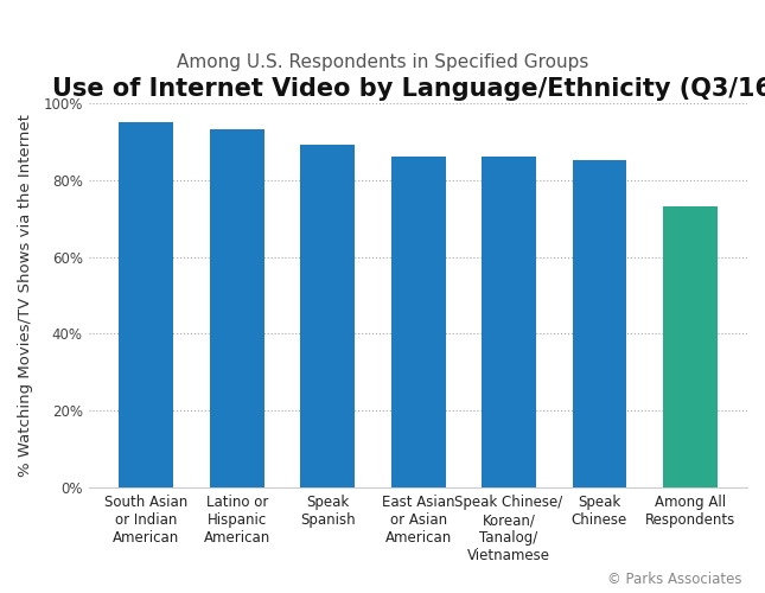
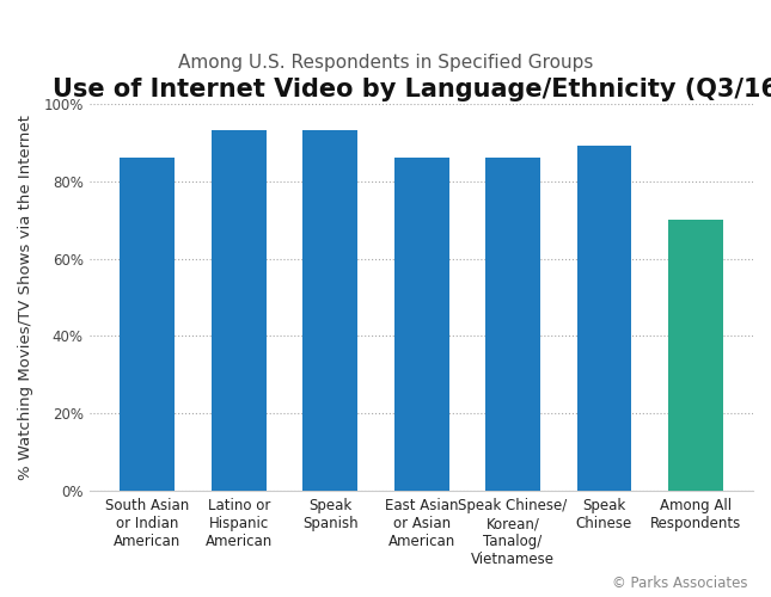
South Asian or Indian American: 95% -> 86%
Speak Spanish: 89% -> 93%
Speak Chinese: 85% -> 89%
Among All Respondents: 73% -> 70%
